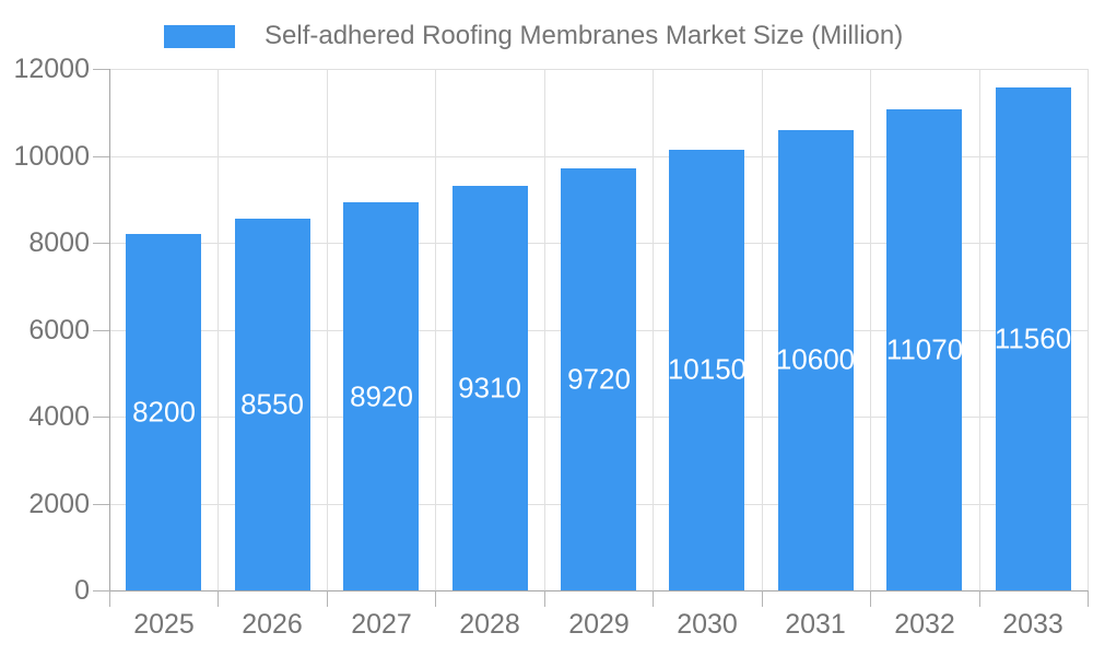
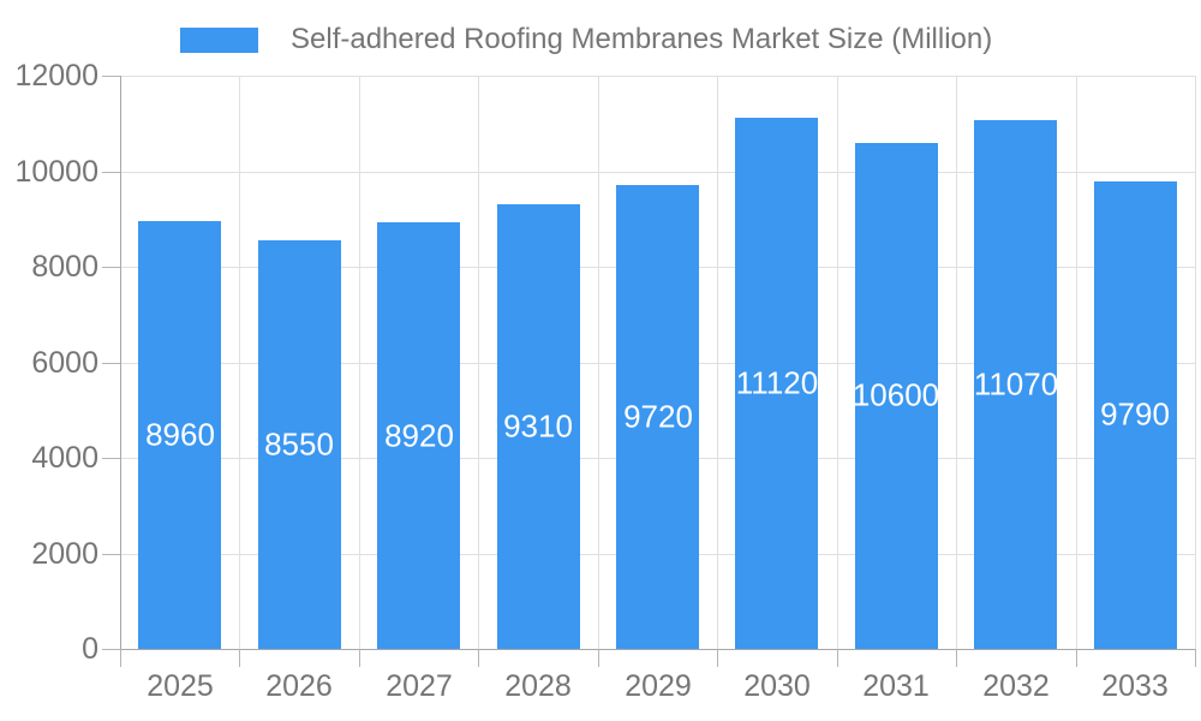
2025: 8200 -> 8960
2030: 10150 -> 11120
2033: 11560 -> 9790
